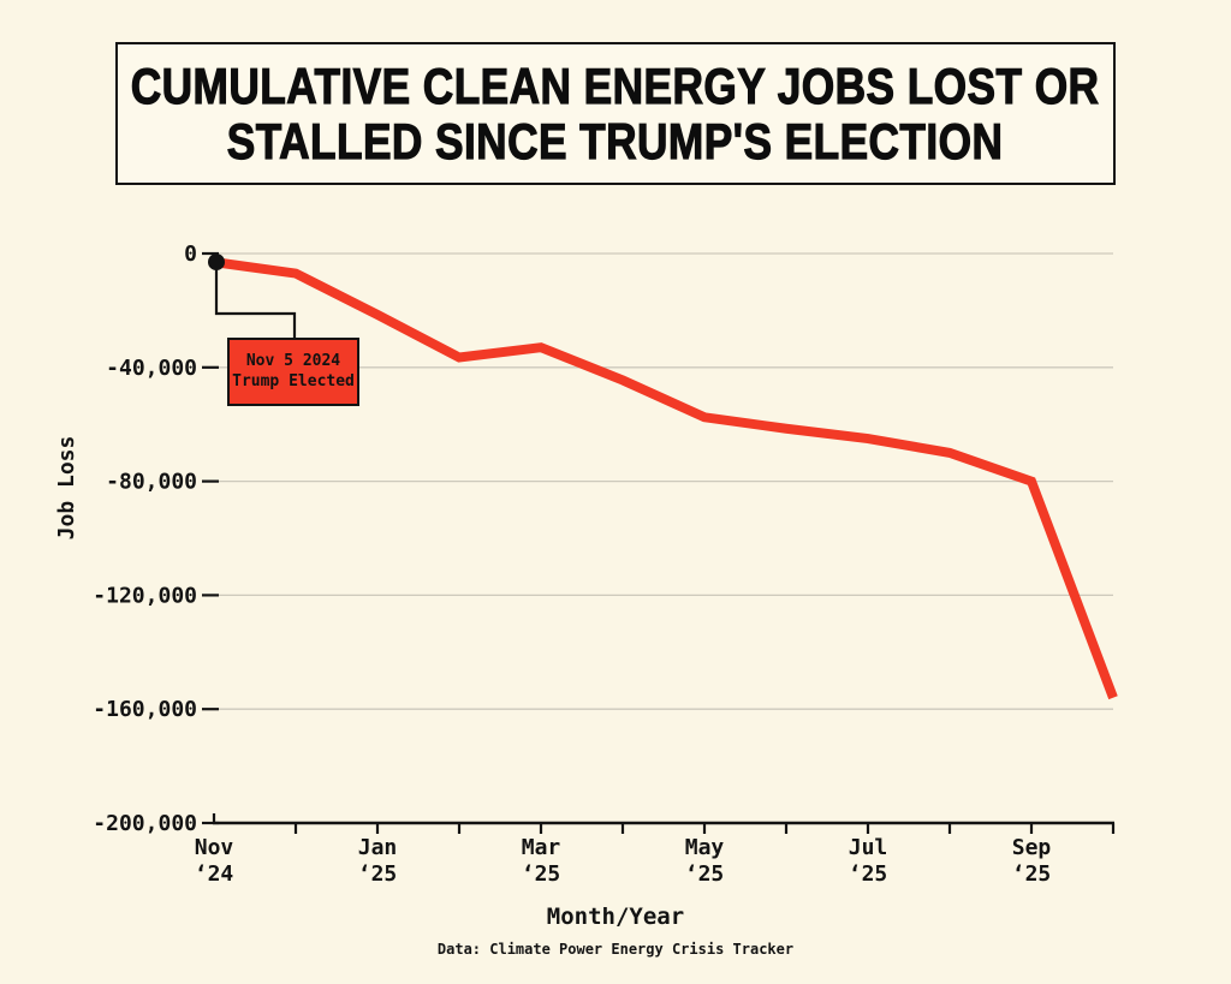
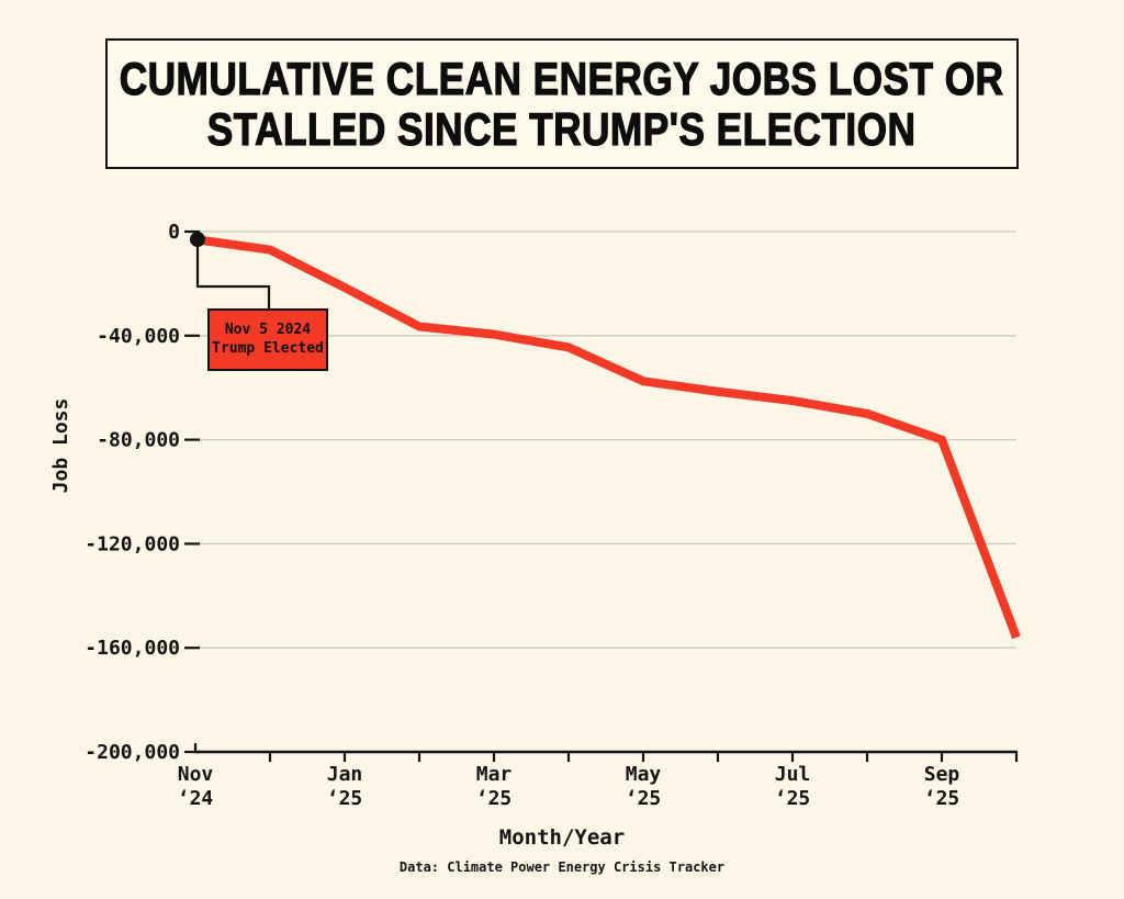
Mar ‘25: -33000 -> -40000
